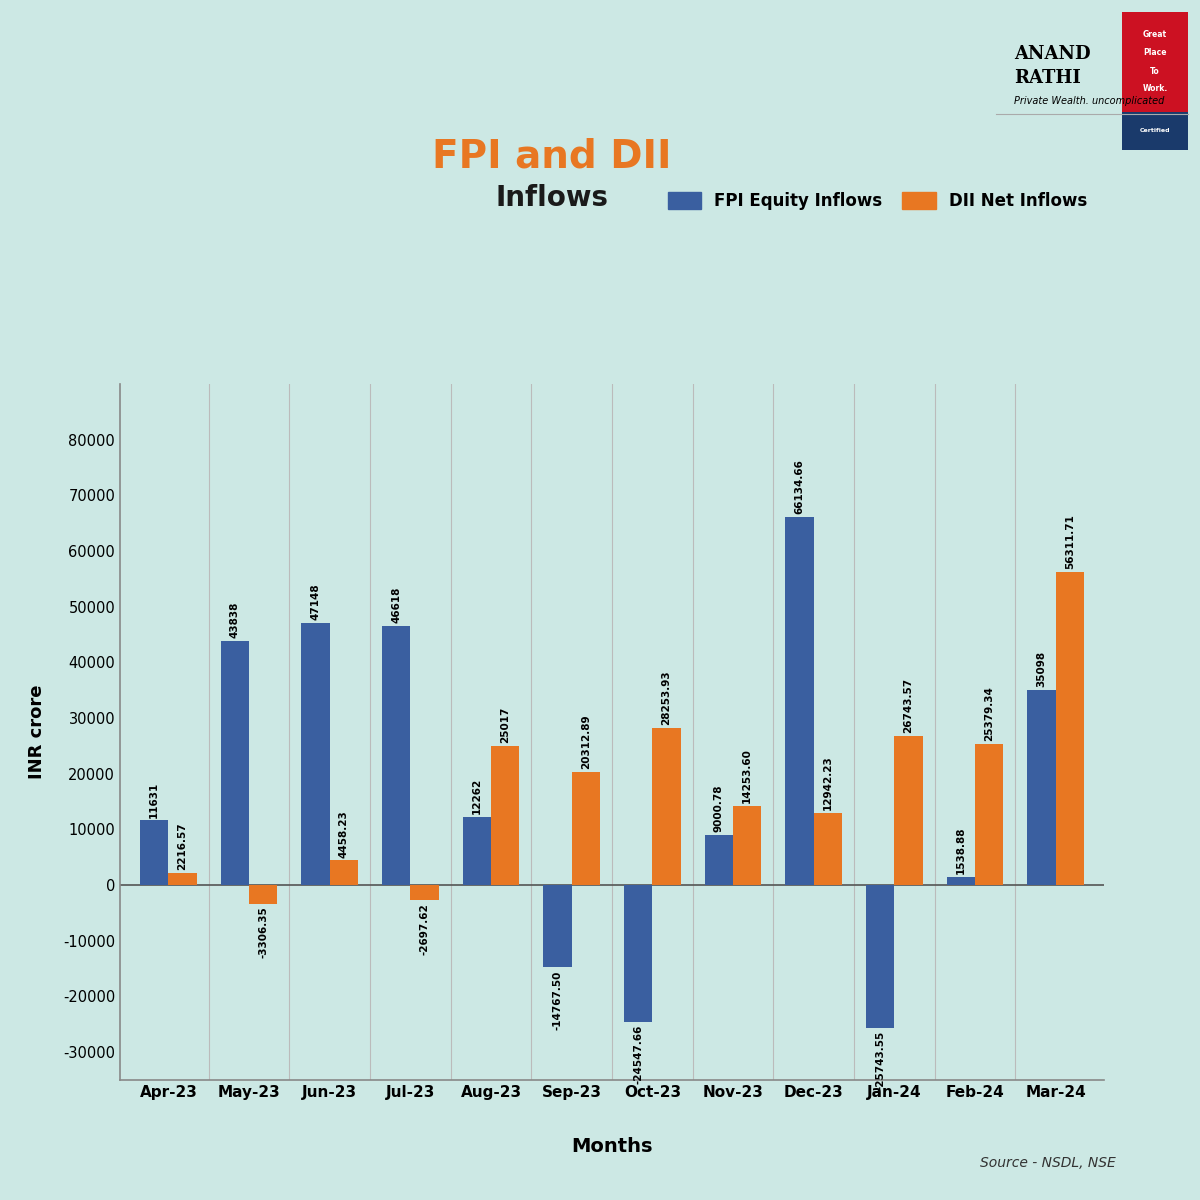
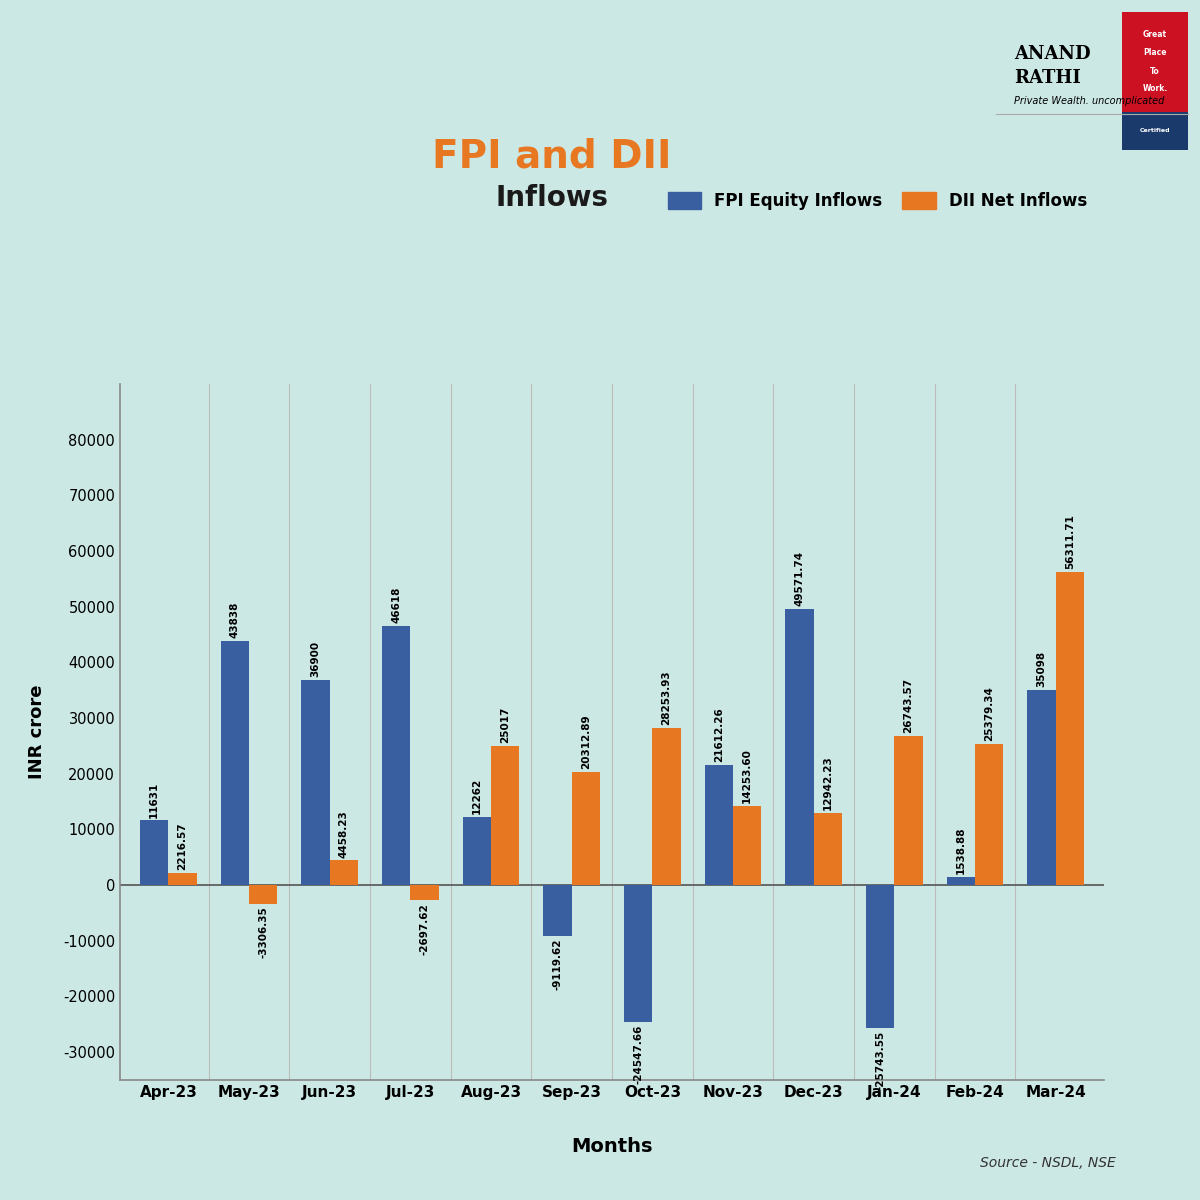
FPI Equity Inflows/Jun-23: 47148 -> 36900
FPI Equity Inflows/Sep-23: -14767.50 -> -9119.62
FPI Equity Inflows/Nov-23: 9000.78 -> 21612.26
FPI Equity Inflows/Dec-23: 66134.66 -> 49571.74
